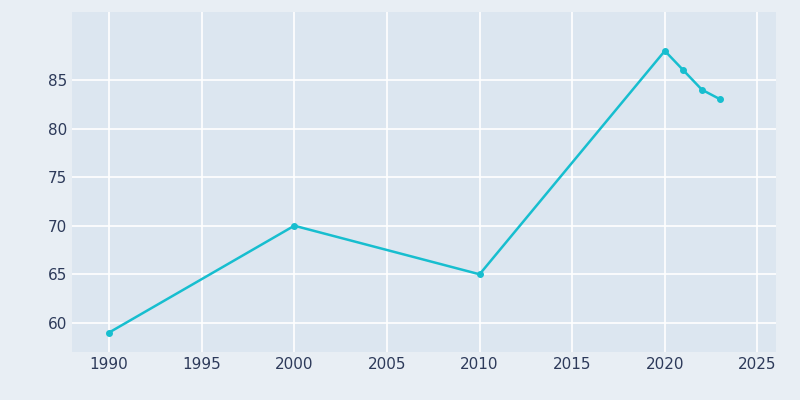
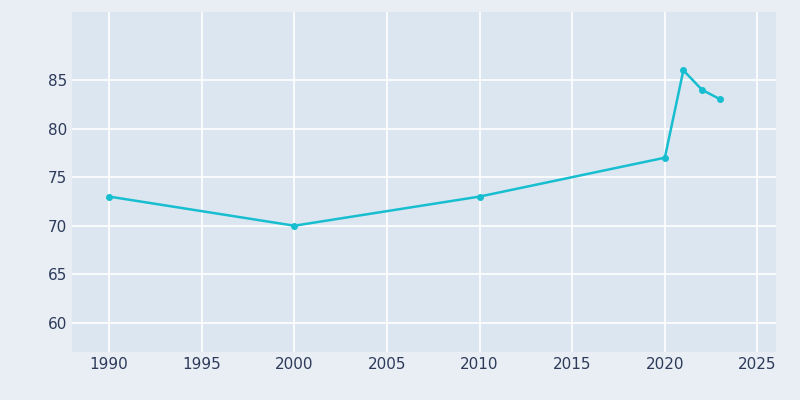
1990: 59 -> 73
2010: 65 -> 73
2020: 88 -> 77
